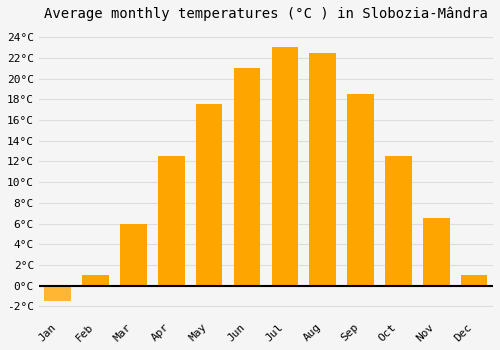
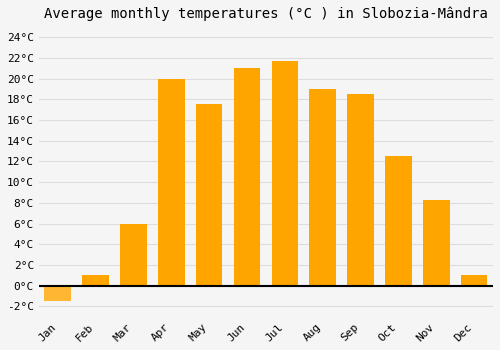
Apr: 12.5°C -> 20.0°C
Jul: 23.0°C -> 21.7°C
Aug: 22.5°C -> 19.0°C
Nov: 6.5°C -> 8.3°C
